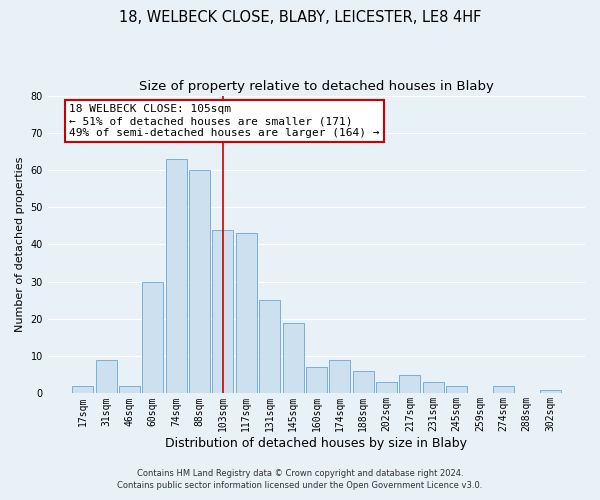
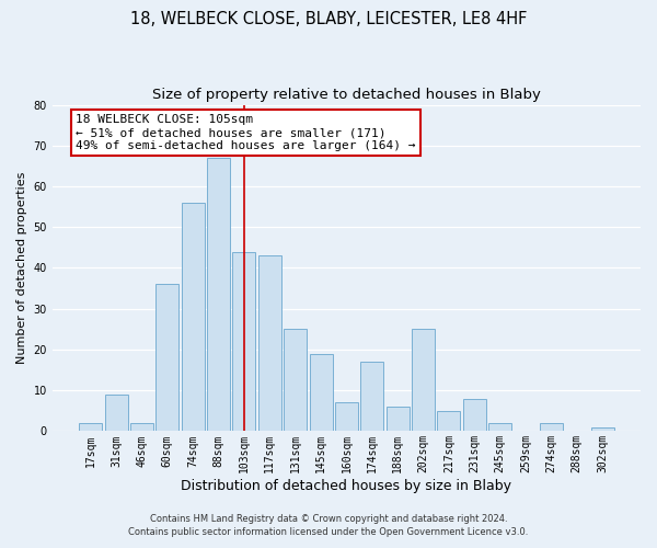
60sqm: 30 -> 36
74sqm: 63 -> 56
88sqm: 60 -> 67
174sqm: 9 -> 17
202sqm: 3 -> 25
231sqm: 3 -> 8
